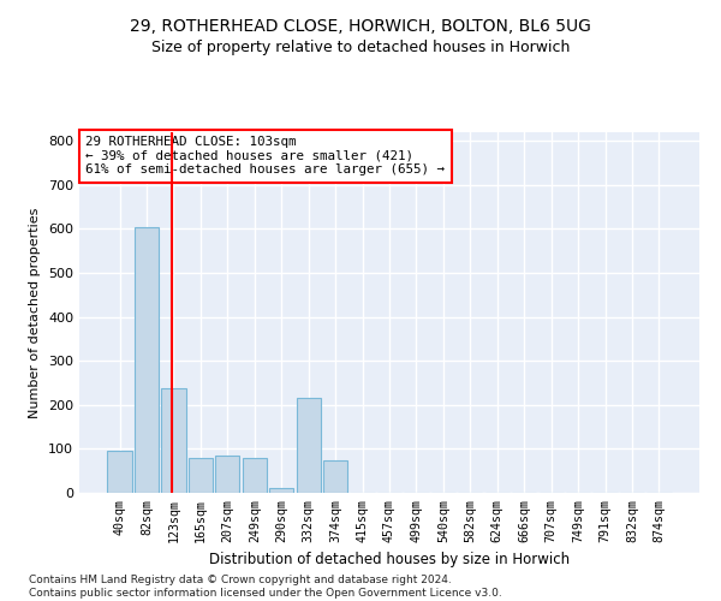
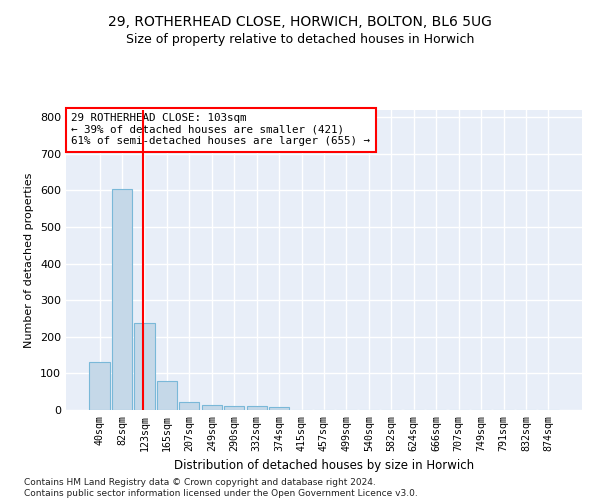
40sqm: 95 -> 130
207sqm: 85 -> 21
249sqm: 80 -> 13
332sqm: 215 -> 10
374sqm: 75 -> 9
